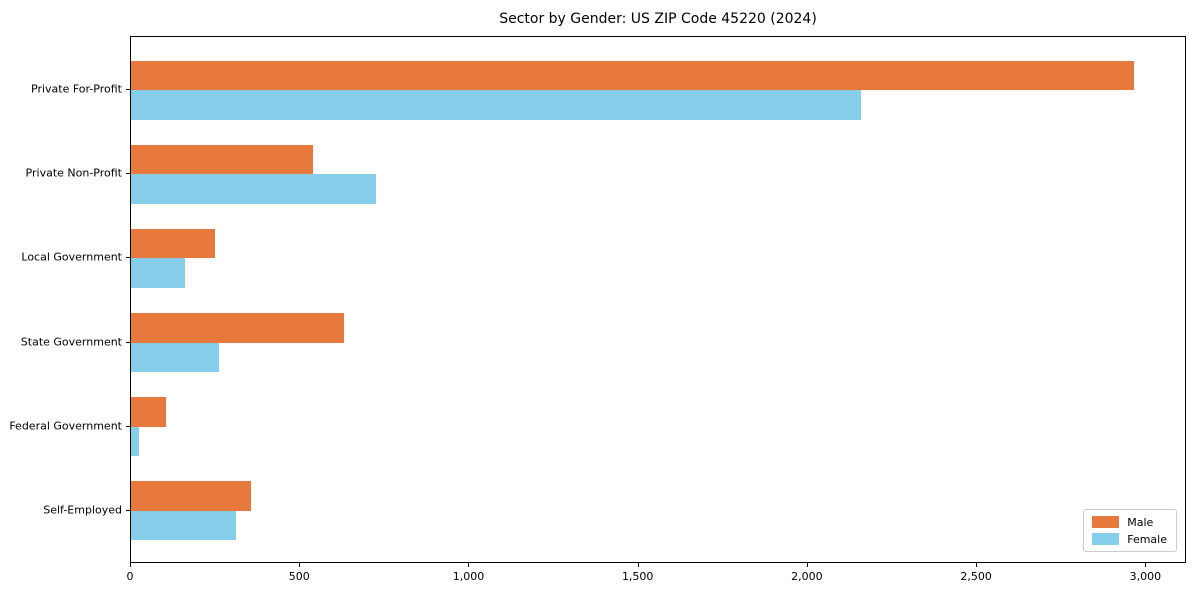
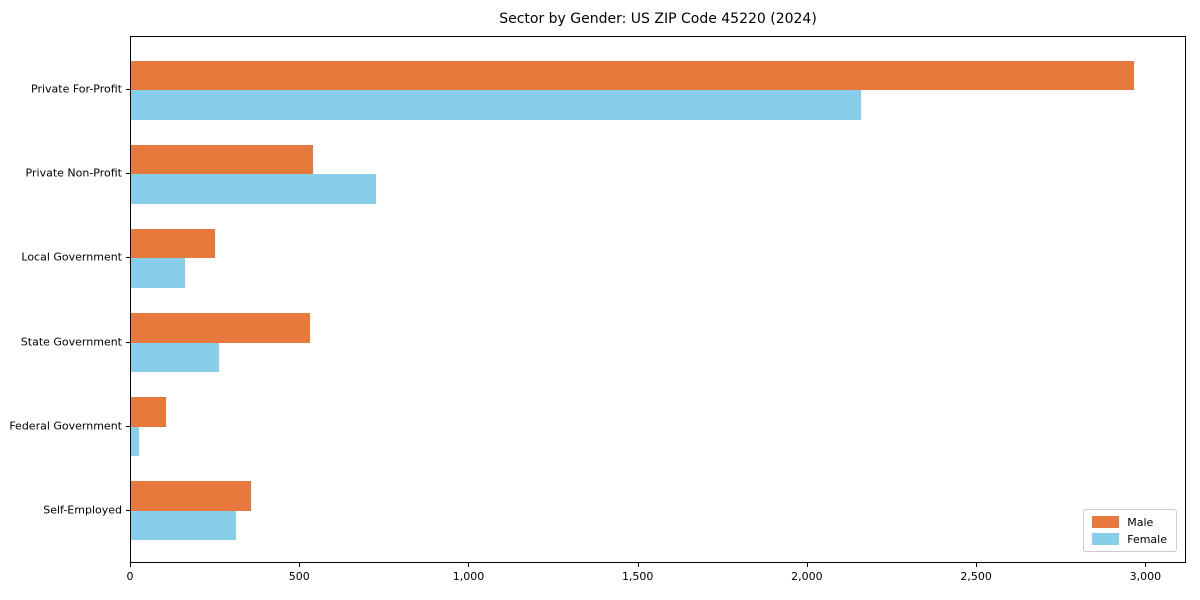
Male/State Government: 630 -> 530
